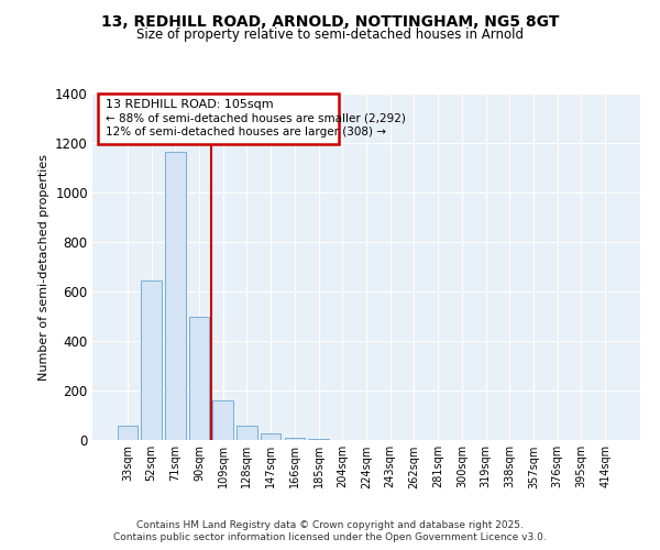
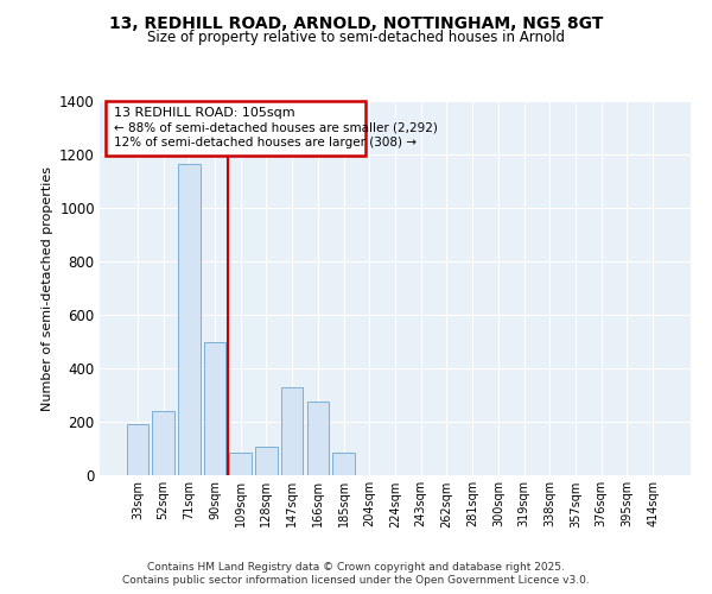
33sqm: 60 -> 190
52sqm: 645 -> 240
109sqm: 160 -> 85
128sqm: 60 -> 105
147sqm: 25 -> 330
166sqm: 10 -> 275
185sqm: 5 -> 85
